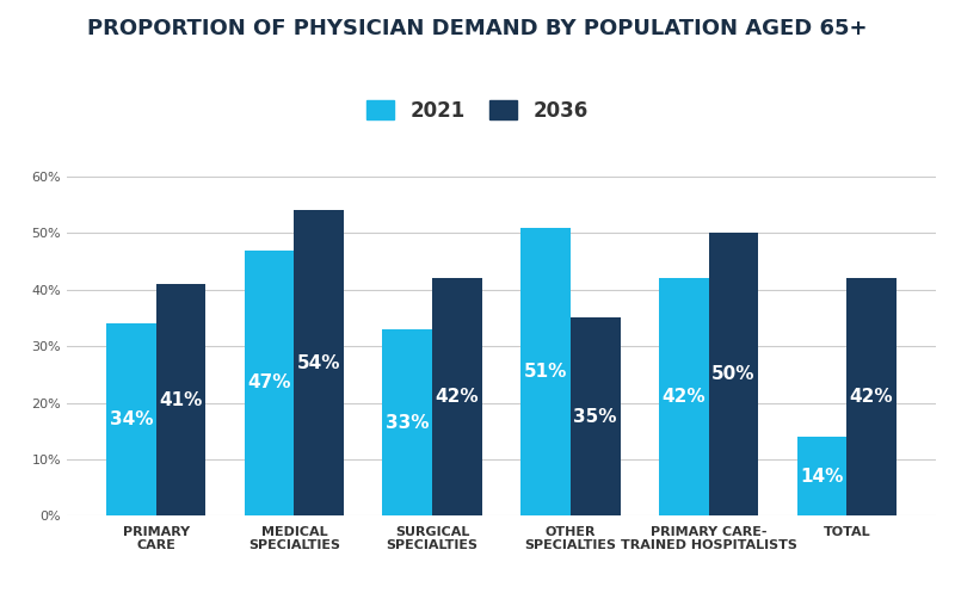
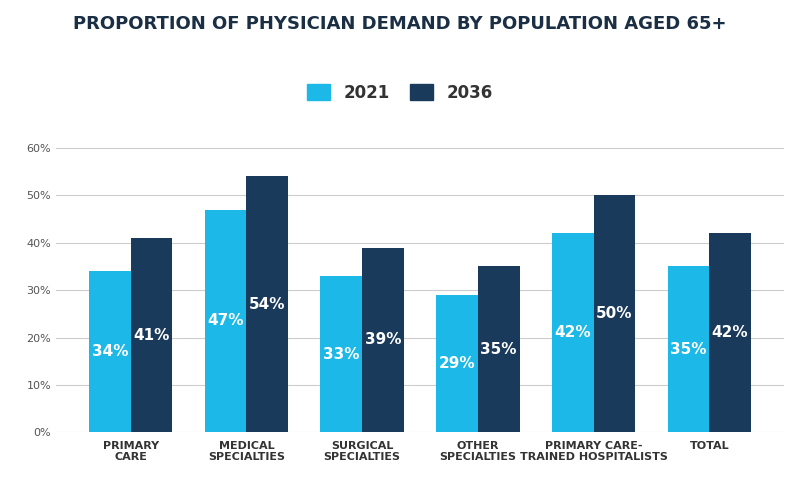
2036/SURGICAL SPECIALTIES: 42% -> 39%
2021/OTHER SPECIALTIES: 51% -> 29%
2021/TOTAL: 14% -> 35%
